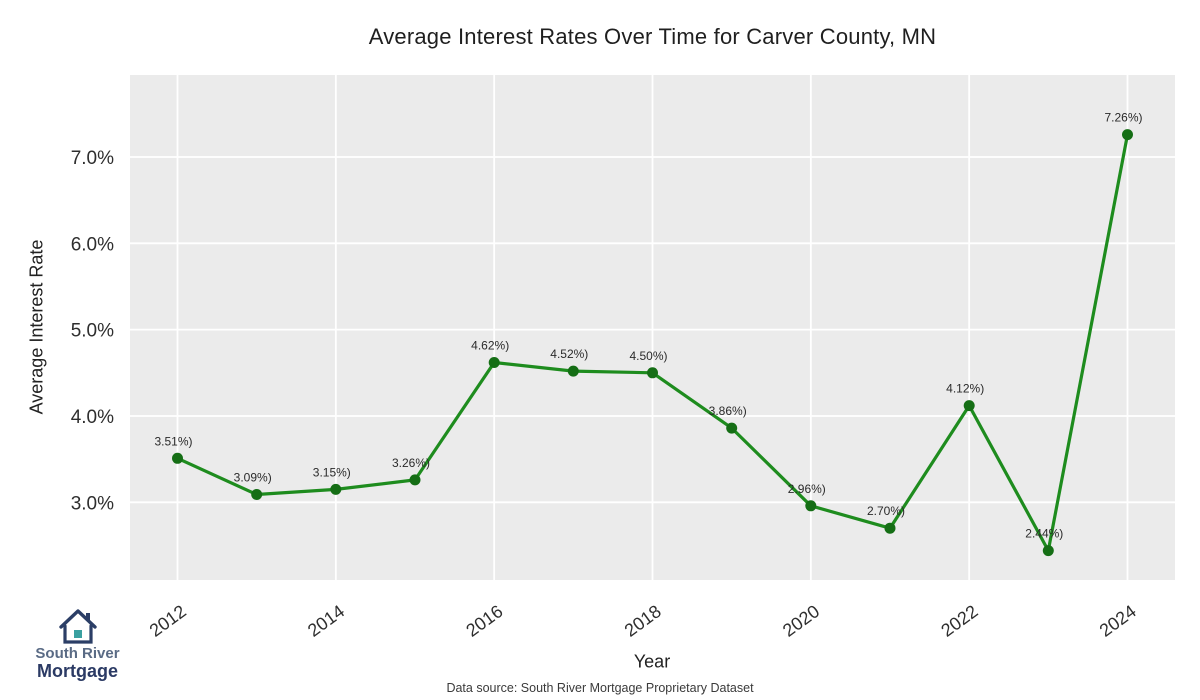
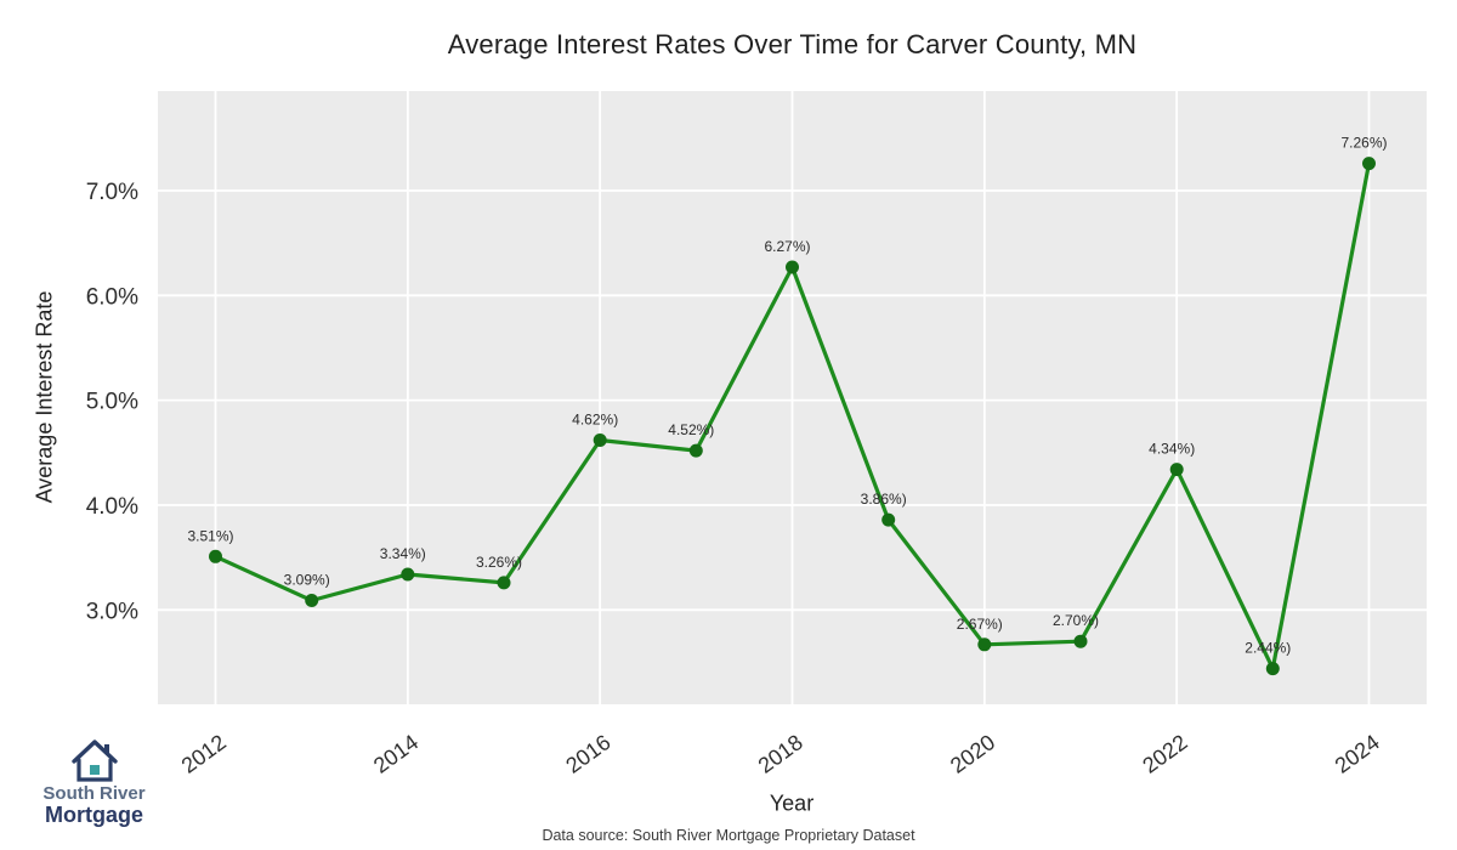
2014: 3.15% -> 3.34%
2018: 4.50% -> 6.27%
2020: 2.96% -> 2.67%
2022: 4.12% -> 4.34%
